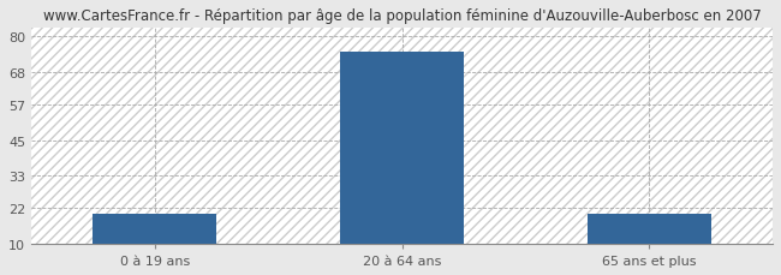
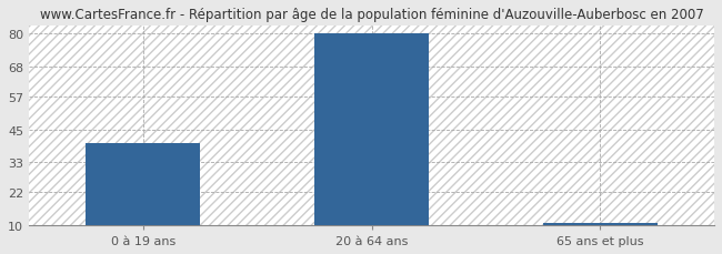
0 à 19 ans: 20 -> 40
20 à 64 ans: 75 -> 80
65 ans et plus: 20 -> 11
